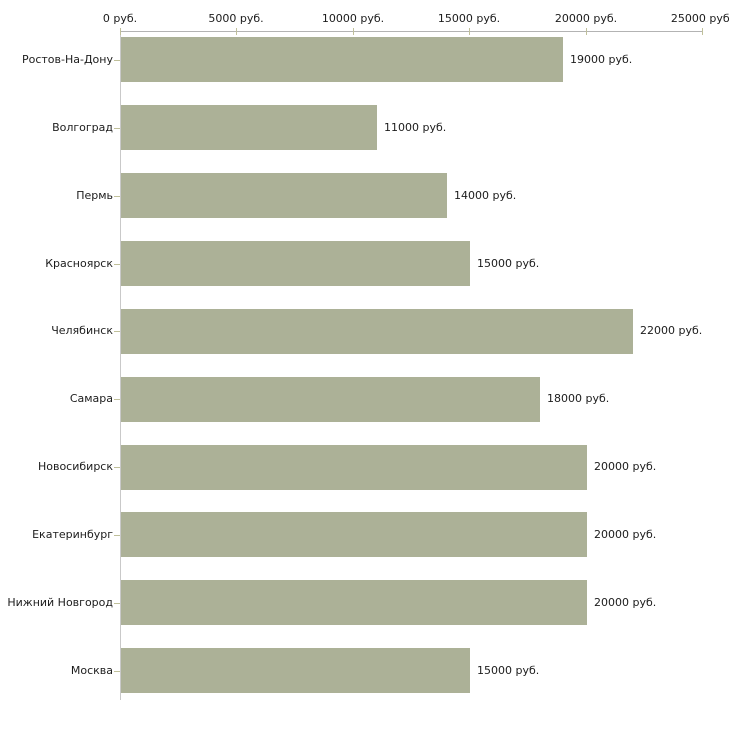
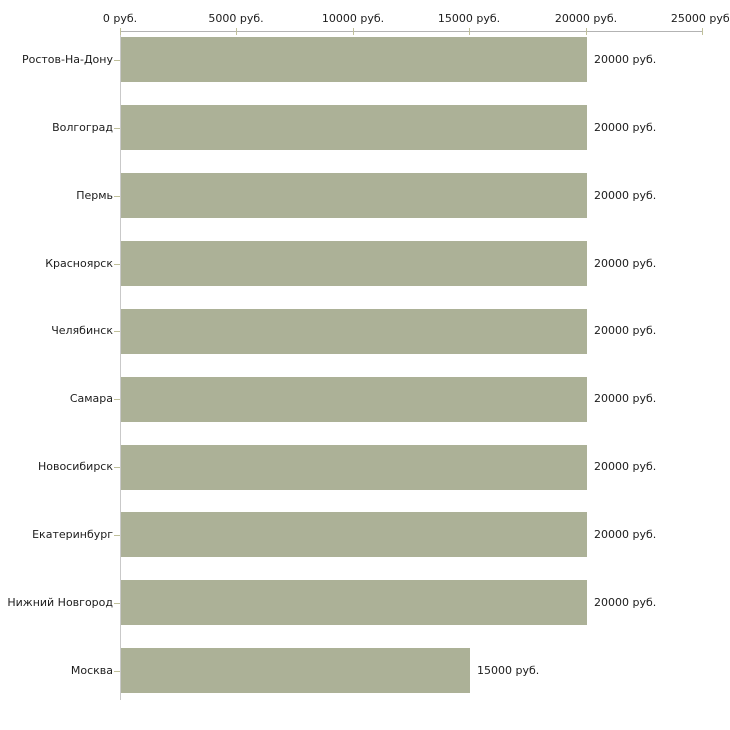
Ростов-На-Дону: 19000 -> 20000
Волгоград: 11000 -> 20000
Пермь: 14000 -> 20000
Красноярск: 15000 -> 20000
Челябинск: 22000 -> 20000
Самара: 18000 -> 20000
